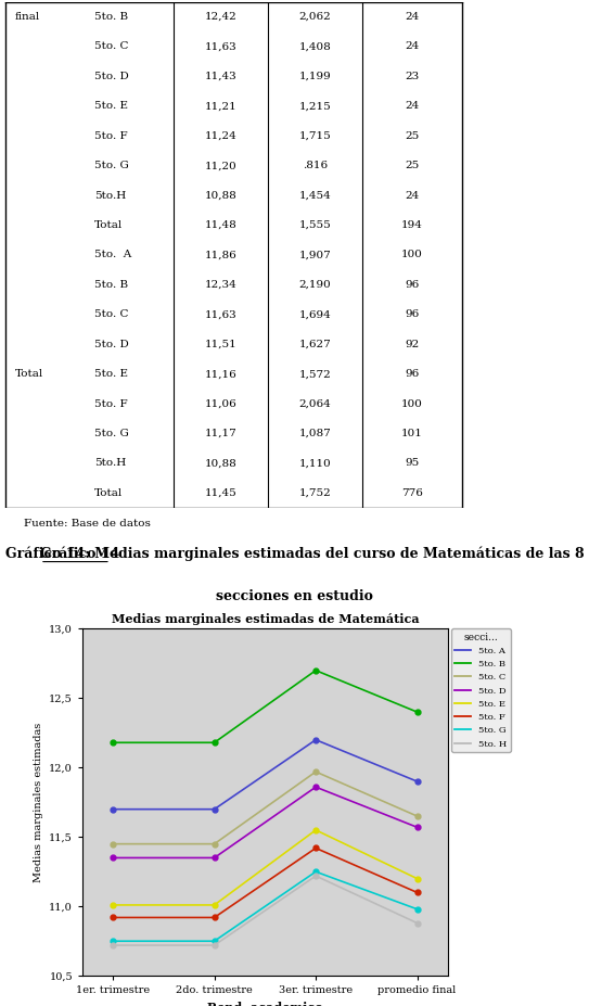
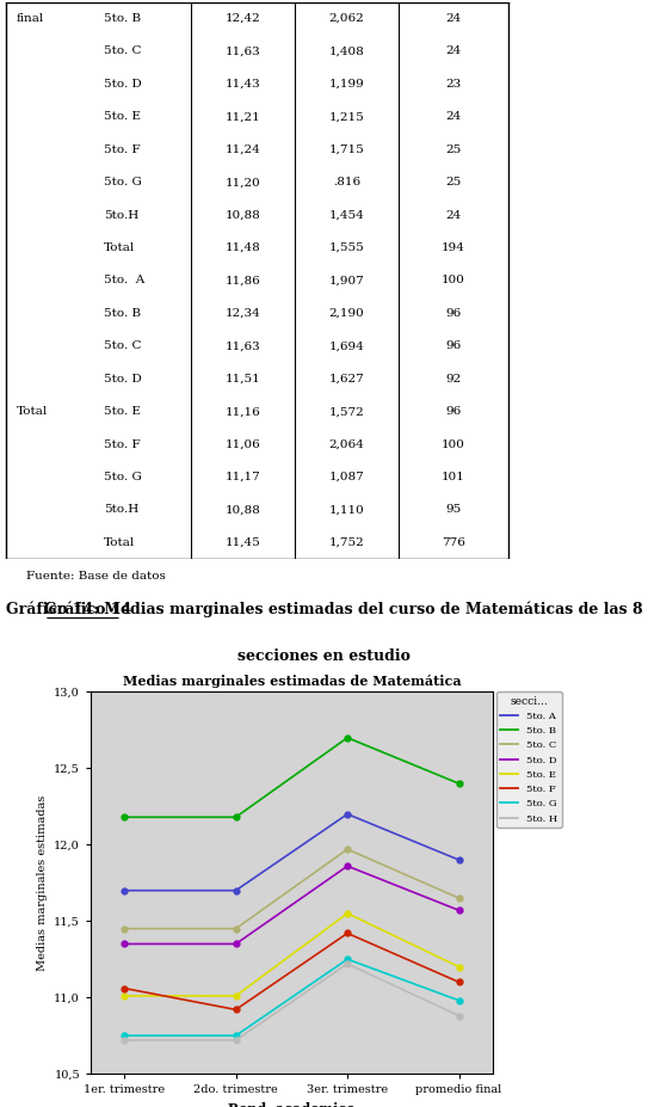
5to. F/1er. trimestre: 10,92 -> 11,06
